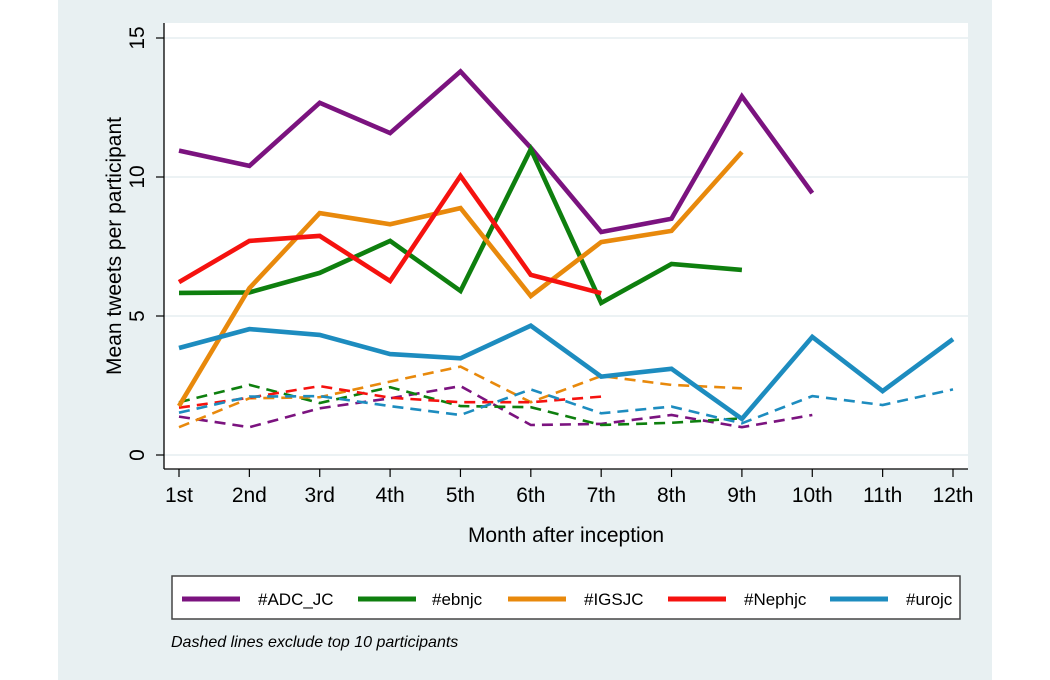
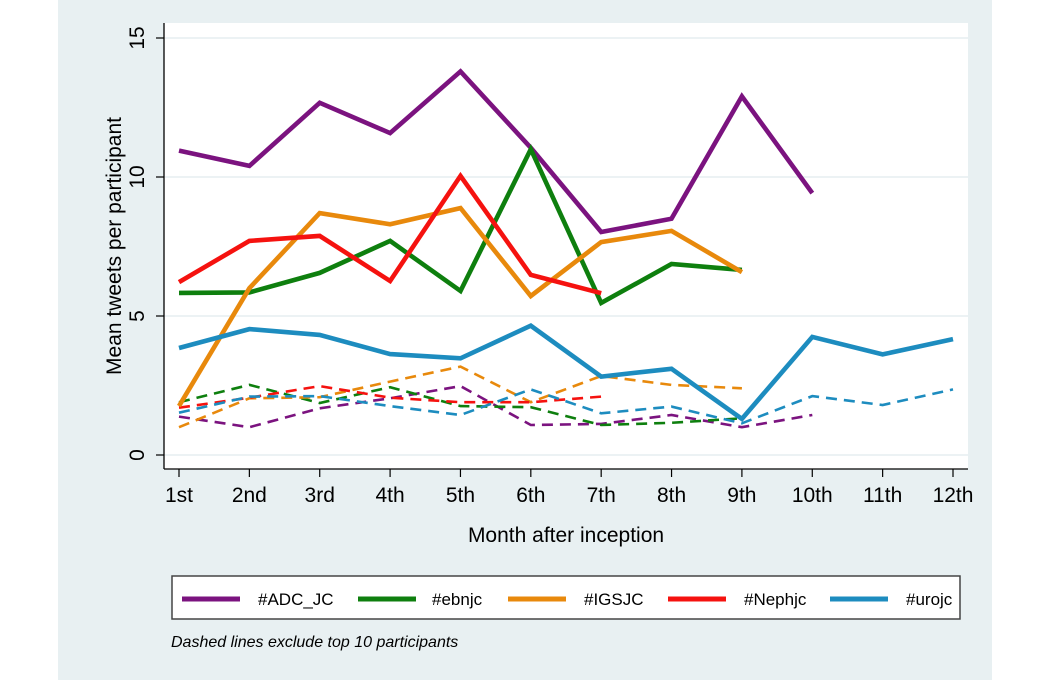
#IGSJC/9th: 10.9 -> 6.6
#urojc/11th: 2.3 -> 3.6
